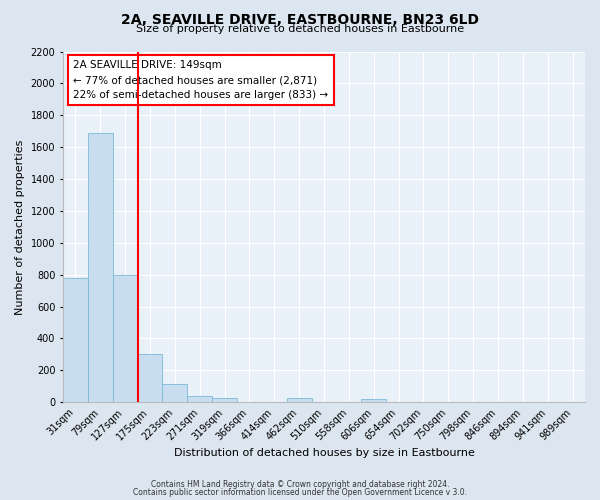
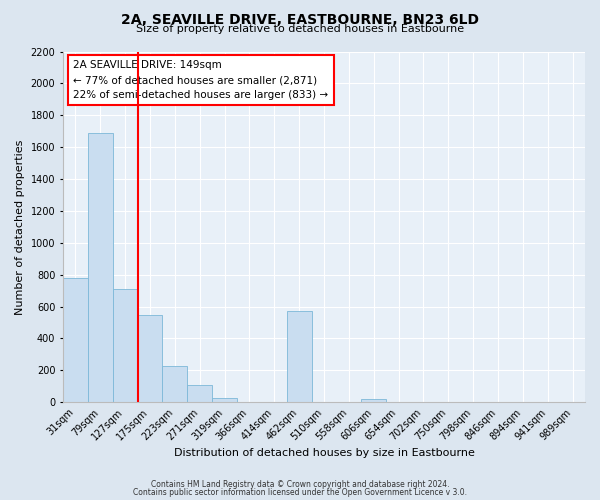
127sqm: 800 -> 710
175sqm: 300 -> 550
223sqm: 120 -> 230
271sqm: 40 -> 110
462sqm: 20 -> 570
